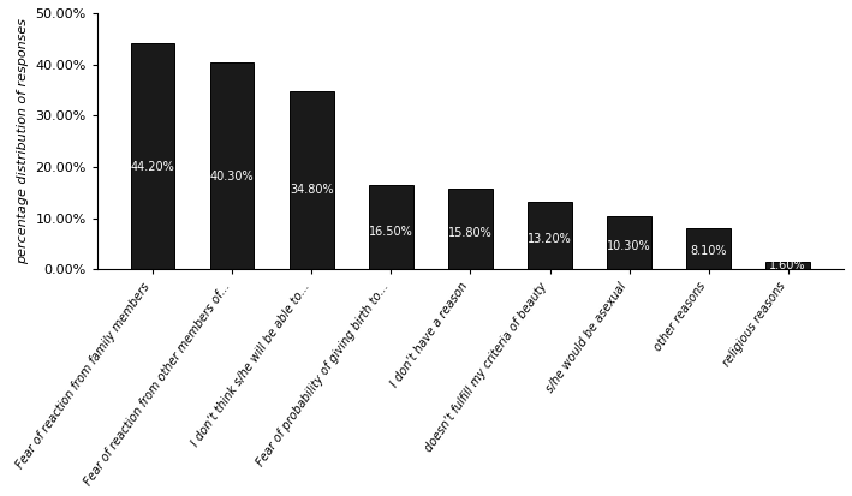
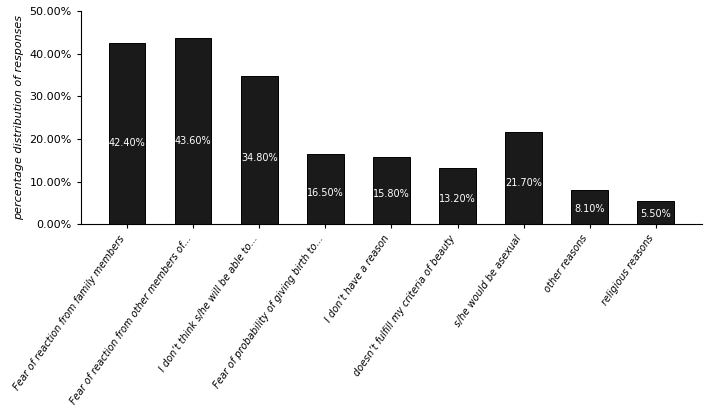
Fear of reaction from family members: 44.20% -> 42.40%
Fear of reaction from other members of...: 40.30% -> 43.60%
s/he would be asexual: 10.30% -> 21.70%
religious reasons: 1.60% -> 5.50%
